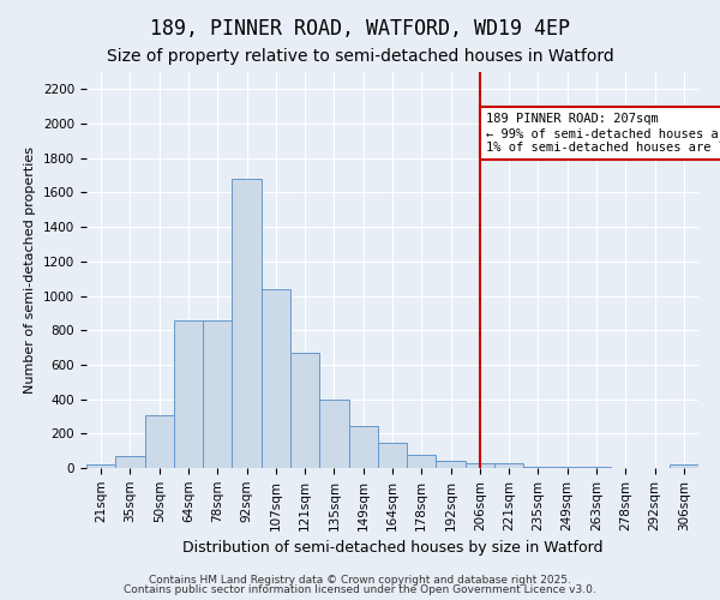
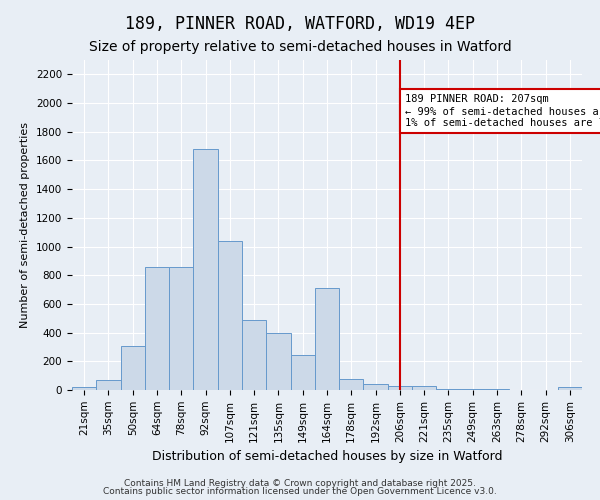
121sqm: 670 -> 490
164sqm: 140 -> 710
